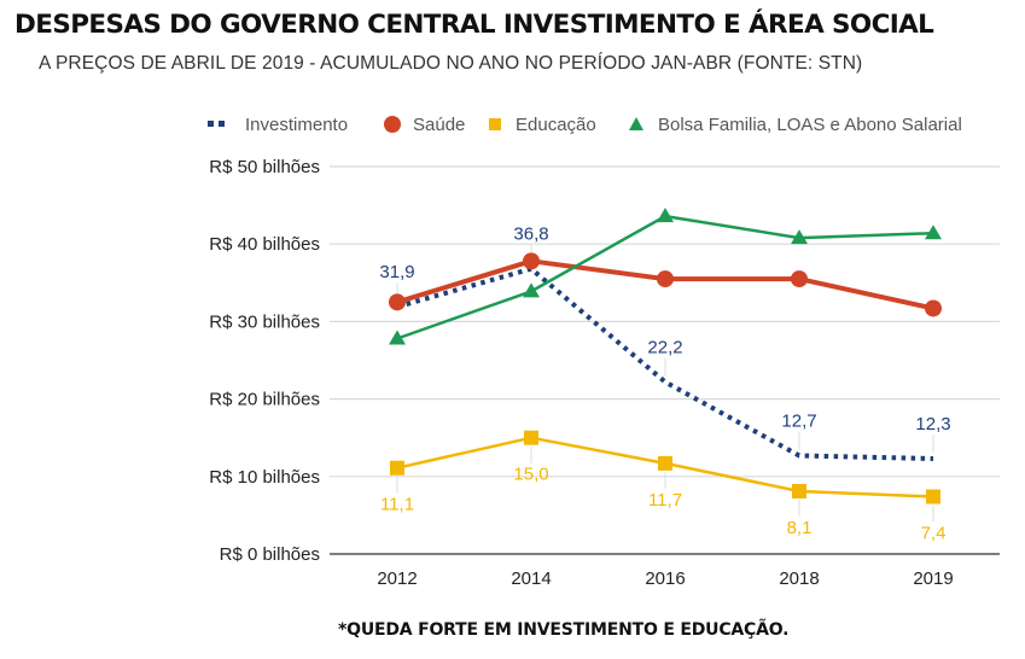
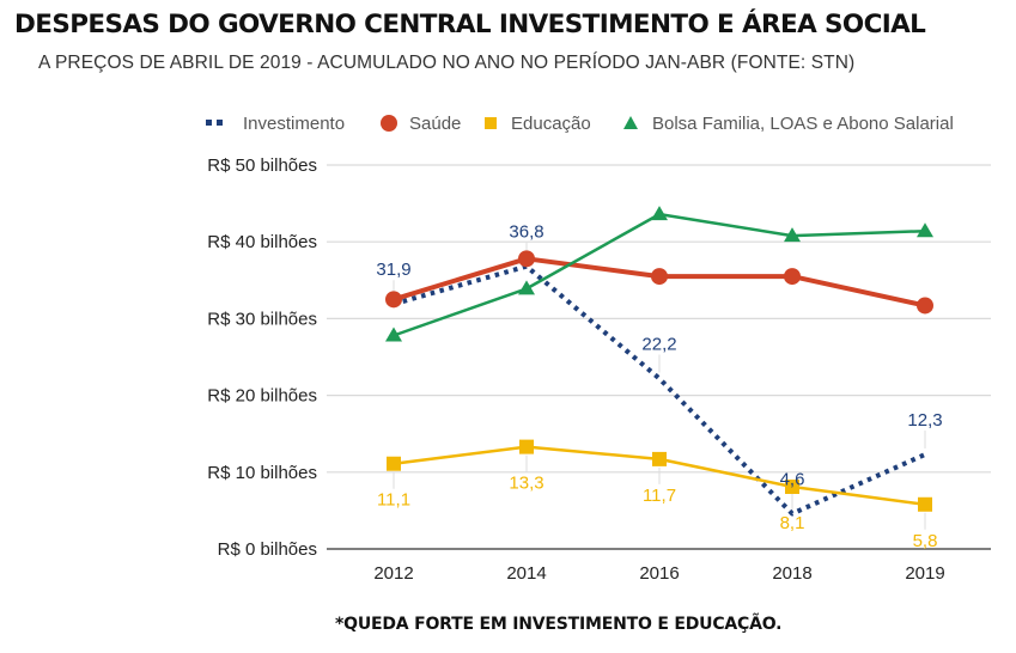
Educação/2014: 15,0 -> 13,3
Investimento/2018: 12,7 -> 4,6
Educação/2019: 7,4 -> 5,8
